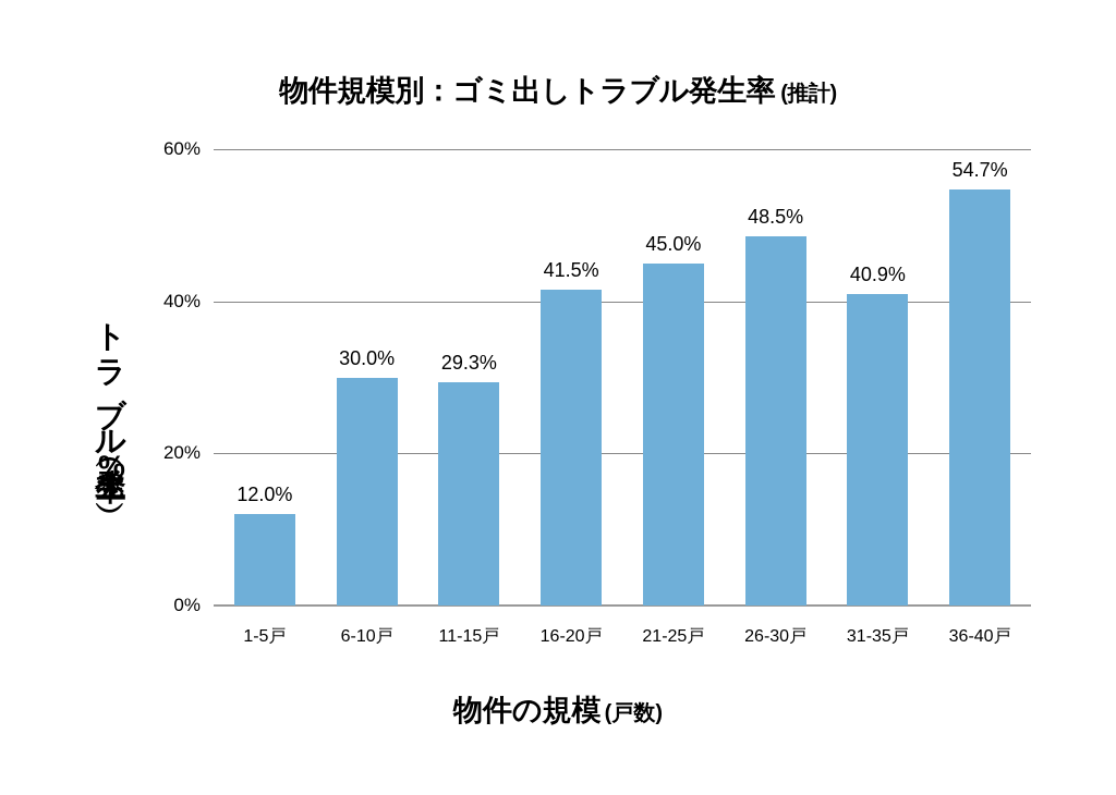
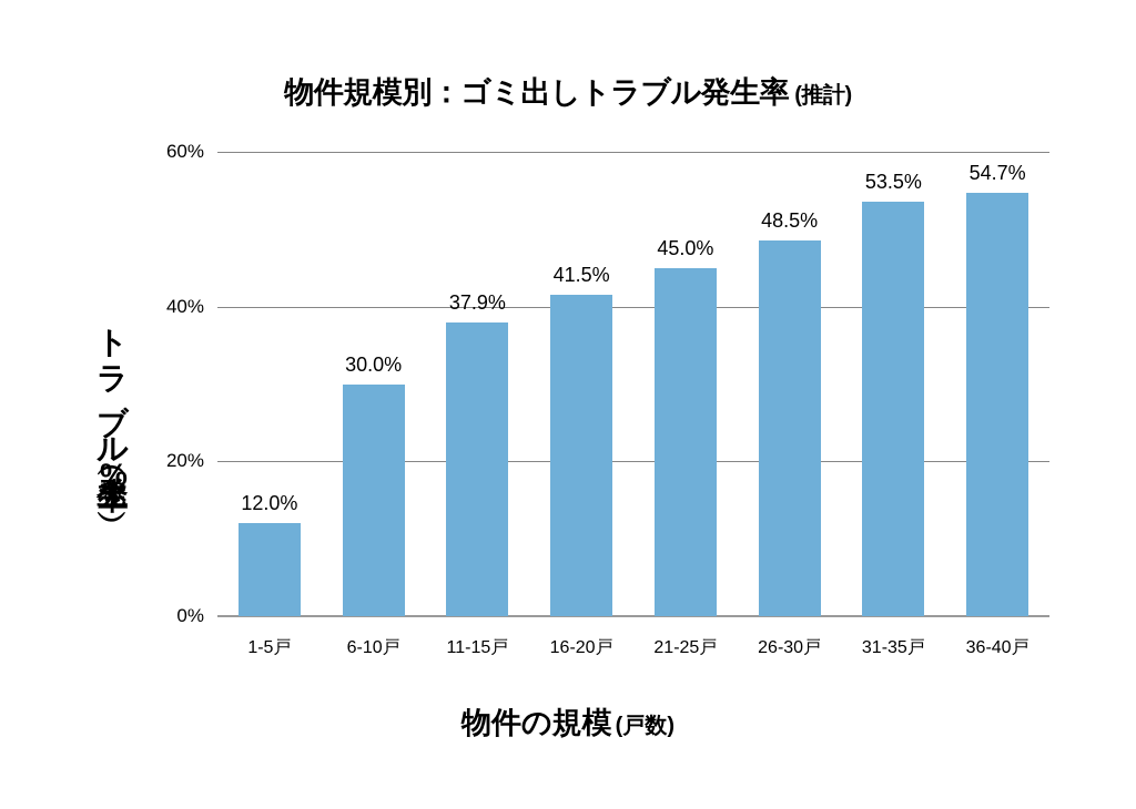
11-15戸: 29.3% -> 37.9%
31-35戸: 40.9% -> 53.5%
